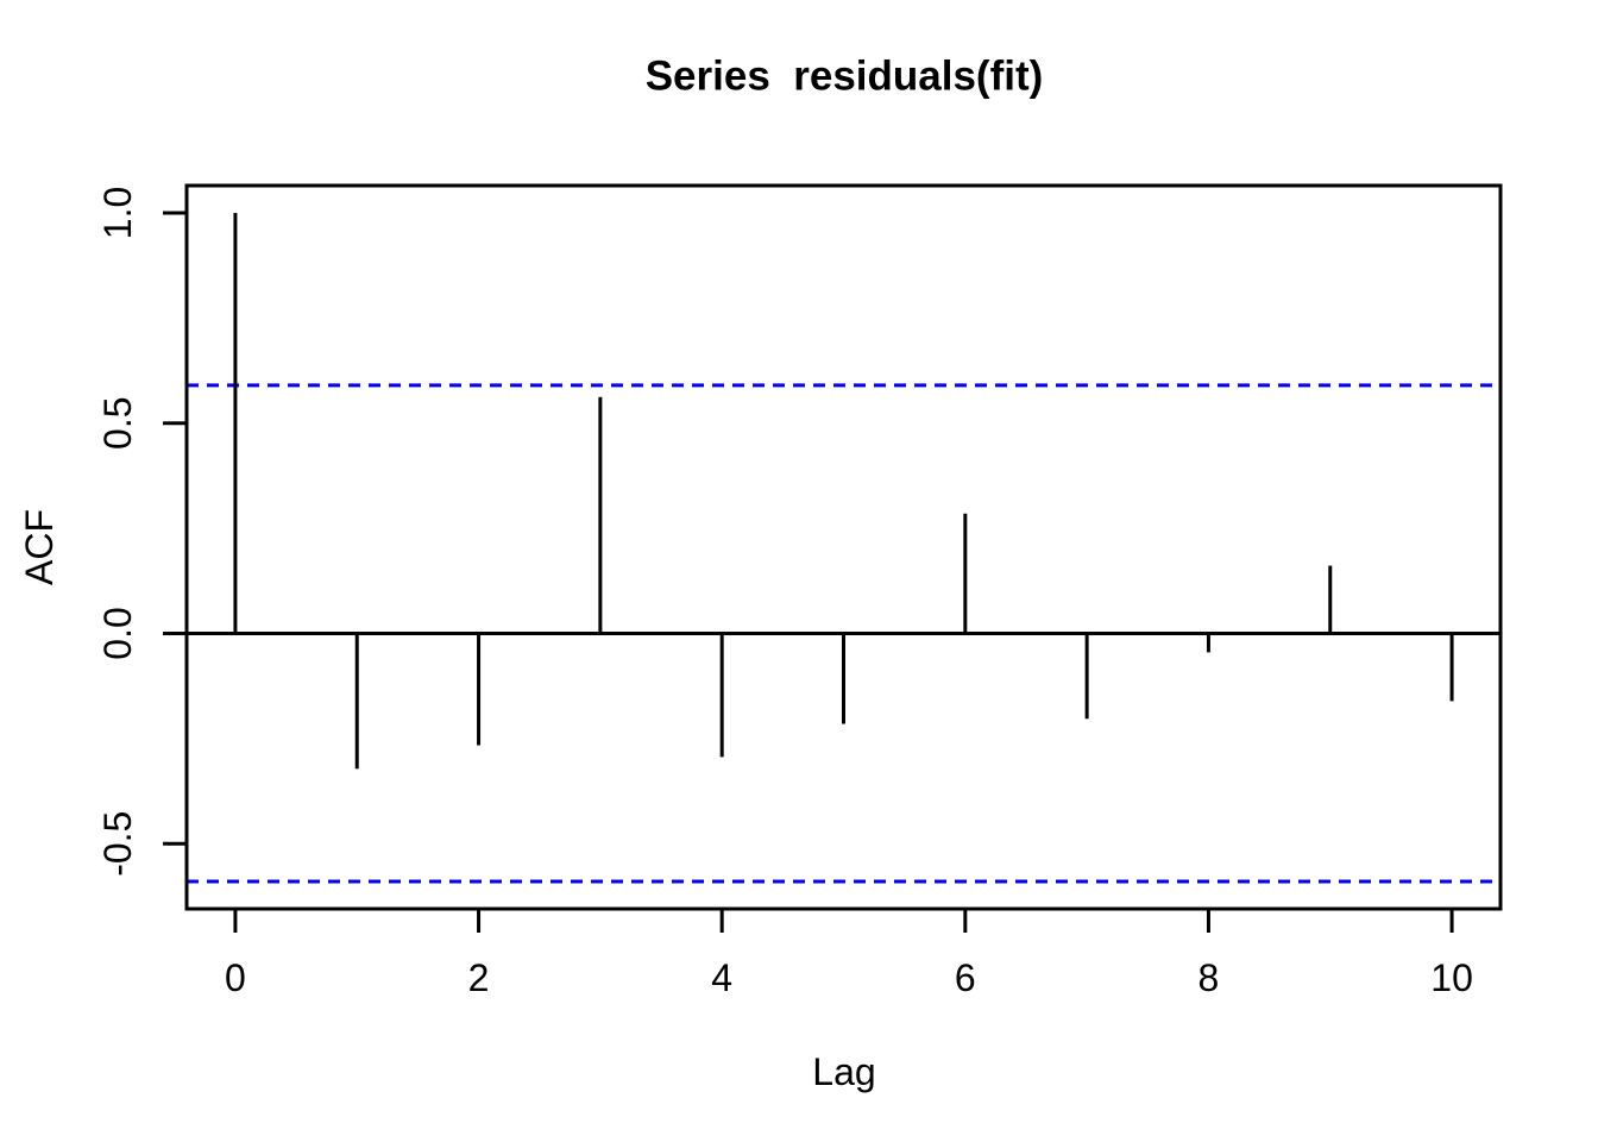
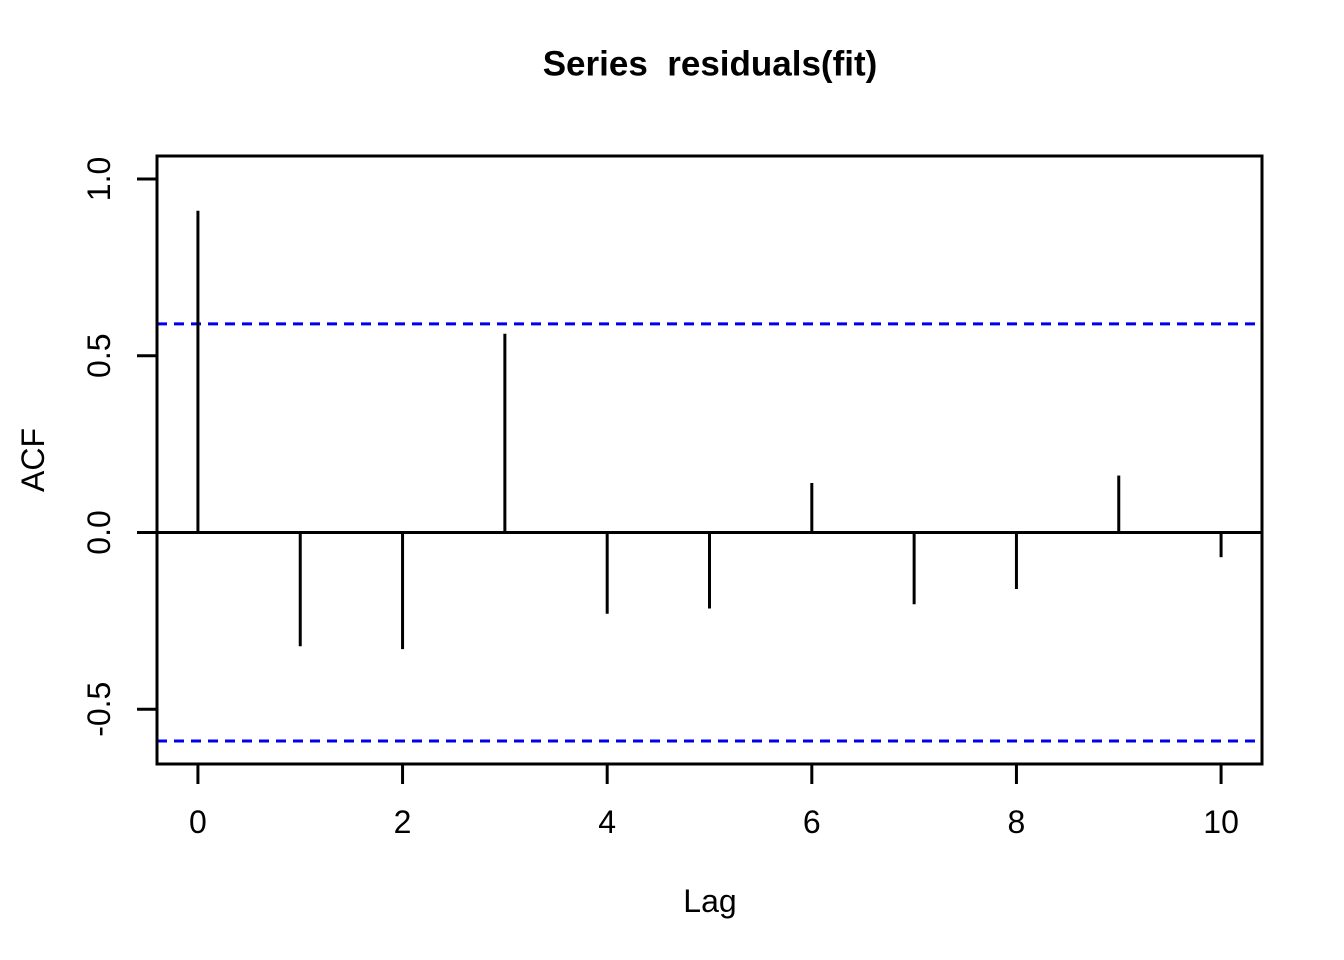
0: 1.00 -> 0.91
2: -0.27 -> -0.33
4: -0.29 -> -0.23
6: 0.28 -> 0.14
8: -0.04 -> -0.16
10: -0.16 -> -0.07
